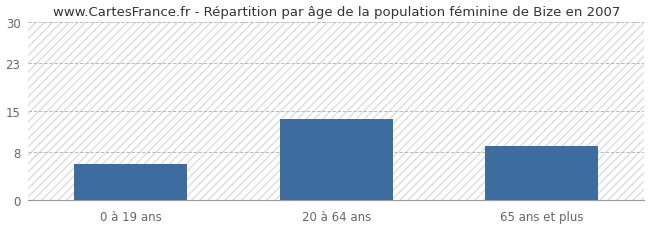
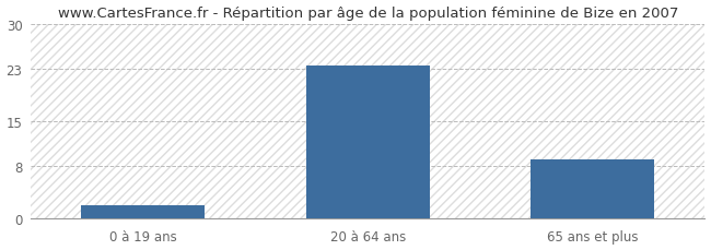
0 à 19 ans: 6.0 -> 2.0
20 à 64 ans: 13.6 -> 23.5
